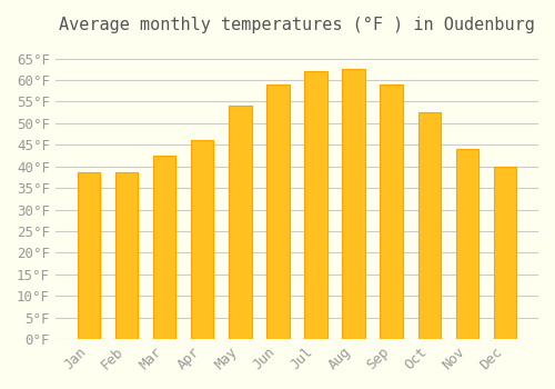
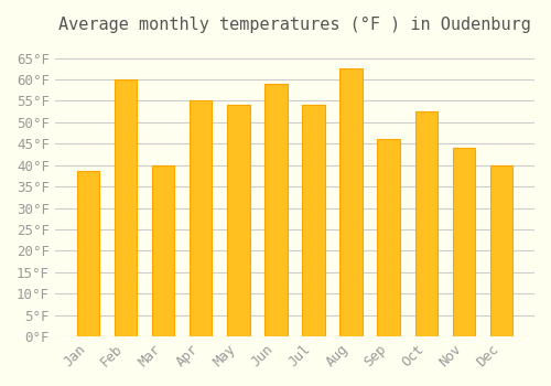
Feb: 38.5°F -> 60.0°F
Mar: 42.5°F -> 40.0°F
Apr: 46.0°F -> 55.0°F
Jul: 62.0°F -> 54.0°F
Sep: 59.0°F -> 46.0°F
